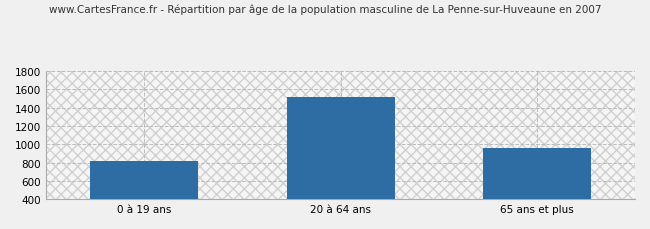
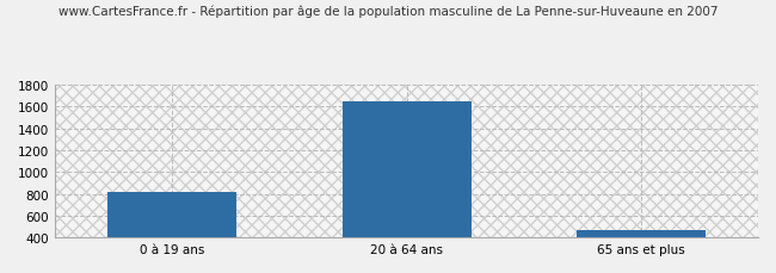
20 à 64 ans: 1520 -> 1640
65 ans et plus: 960 -> 470
